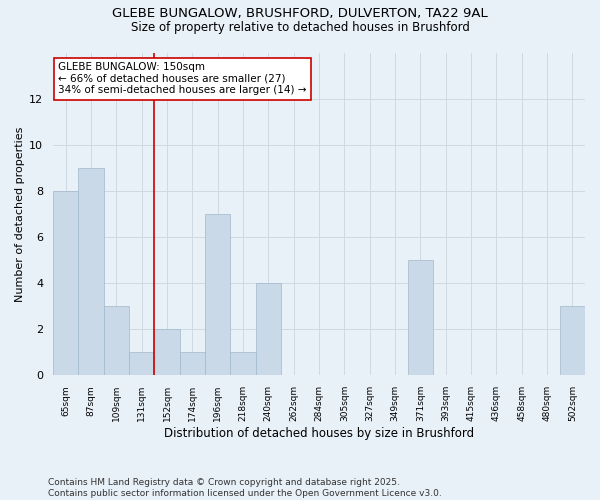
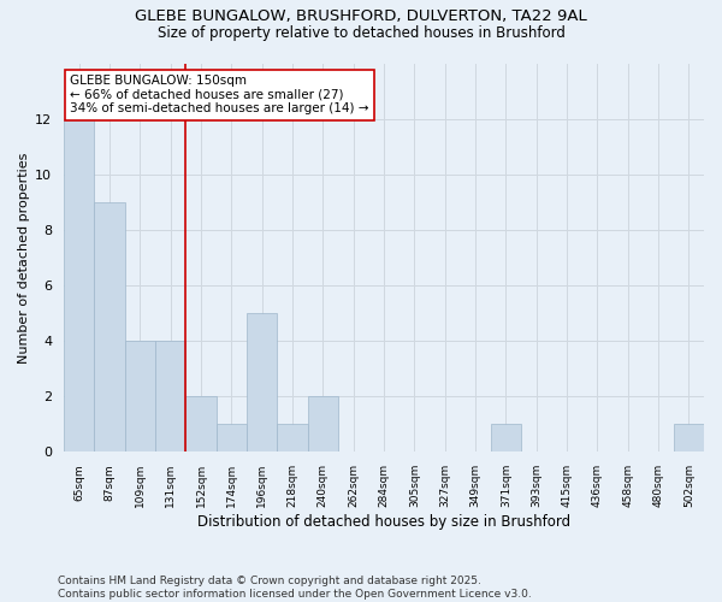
65sqm: 8 -> 12
109sqm: 3 -> 4
131sqm: 1 -> 4
196sqm: 7 -> 5
240sqm: 4 -> 2
371sqm: 5 -> 1
502sqm: 3 -> 1
